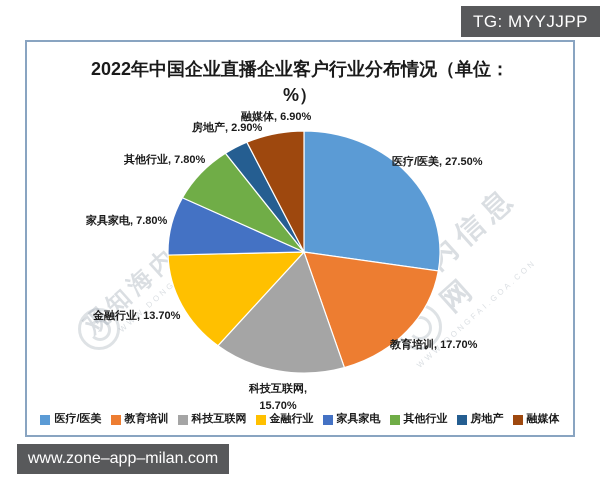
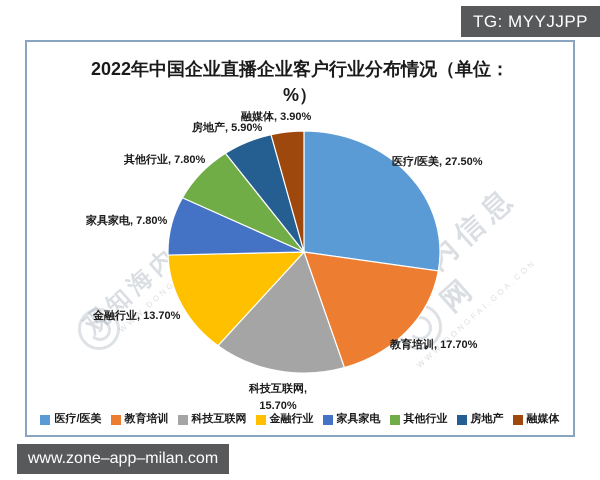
房地产: 2.90% -> 5.90%
融媒体: 6.90% -> 3.90%
